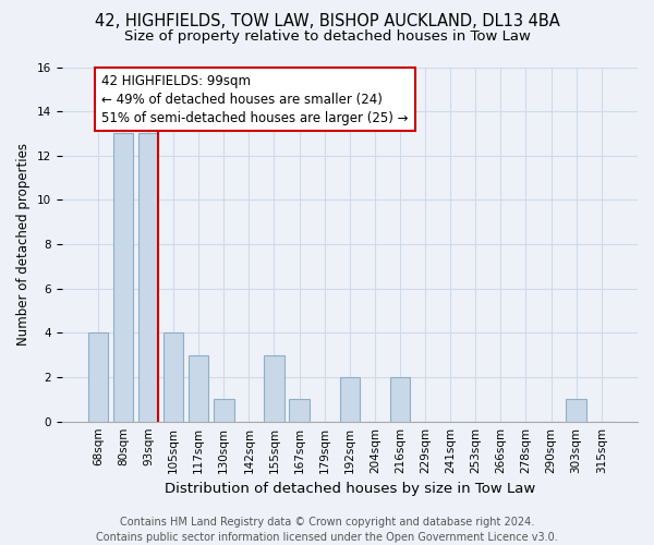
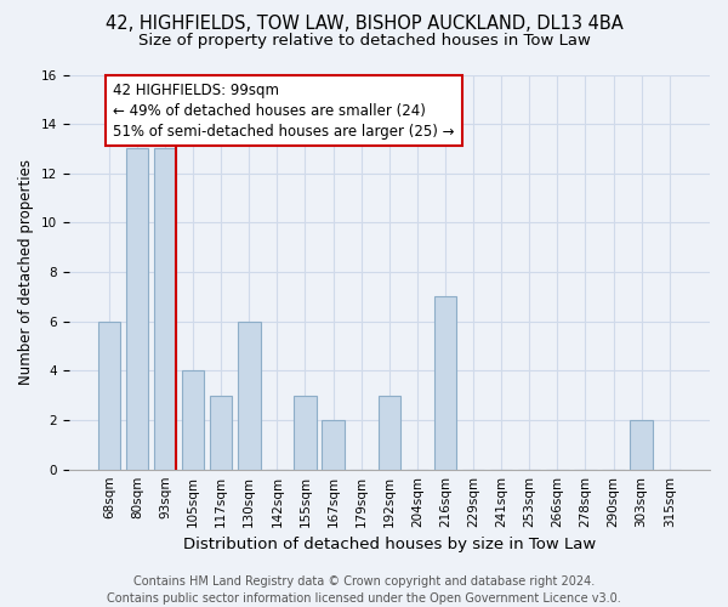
68sqm: 4 -> 6
130sqm: 1 -> 6
167sqm: 1 -> 2
192sqm: 2 -> 3
216sqm: 2 -> 7
303sqm: 1 -> 2
